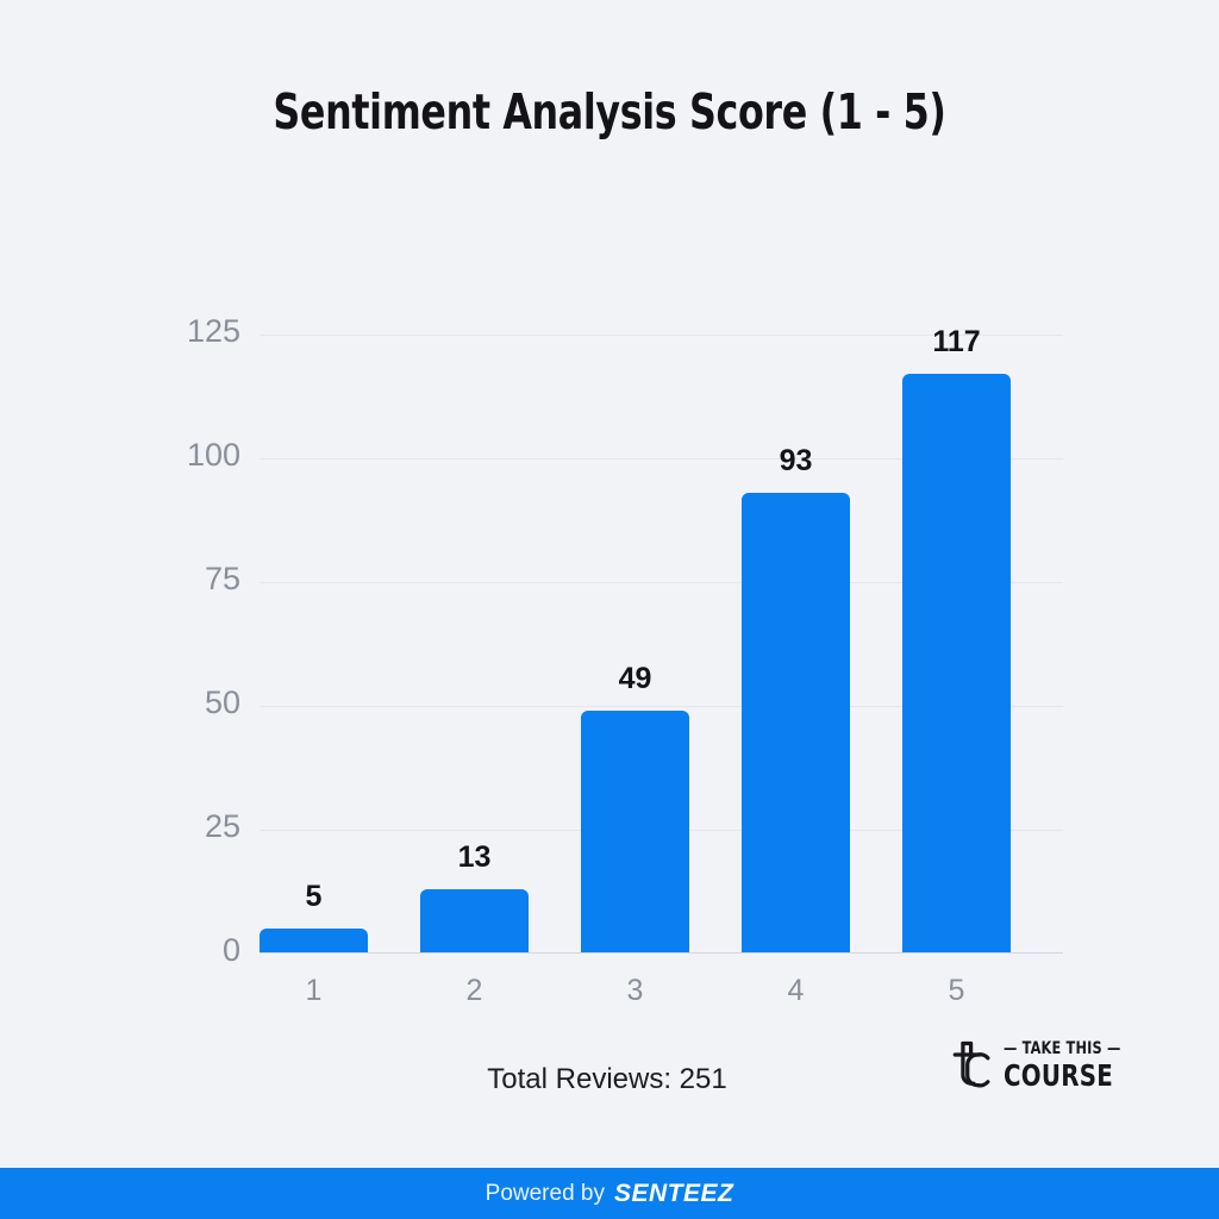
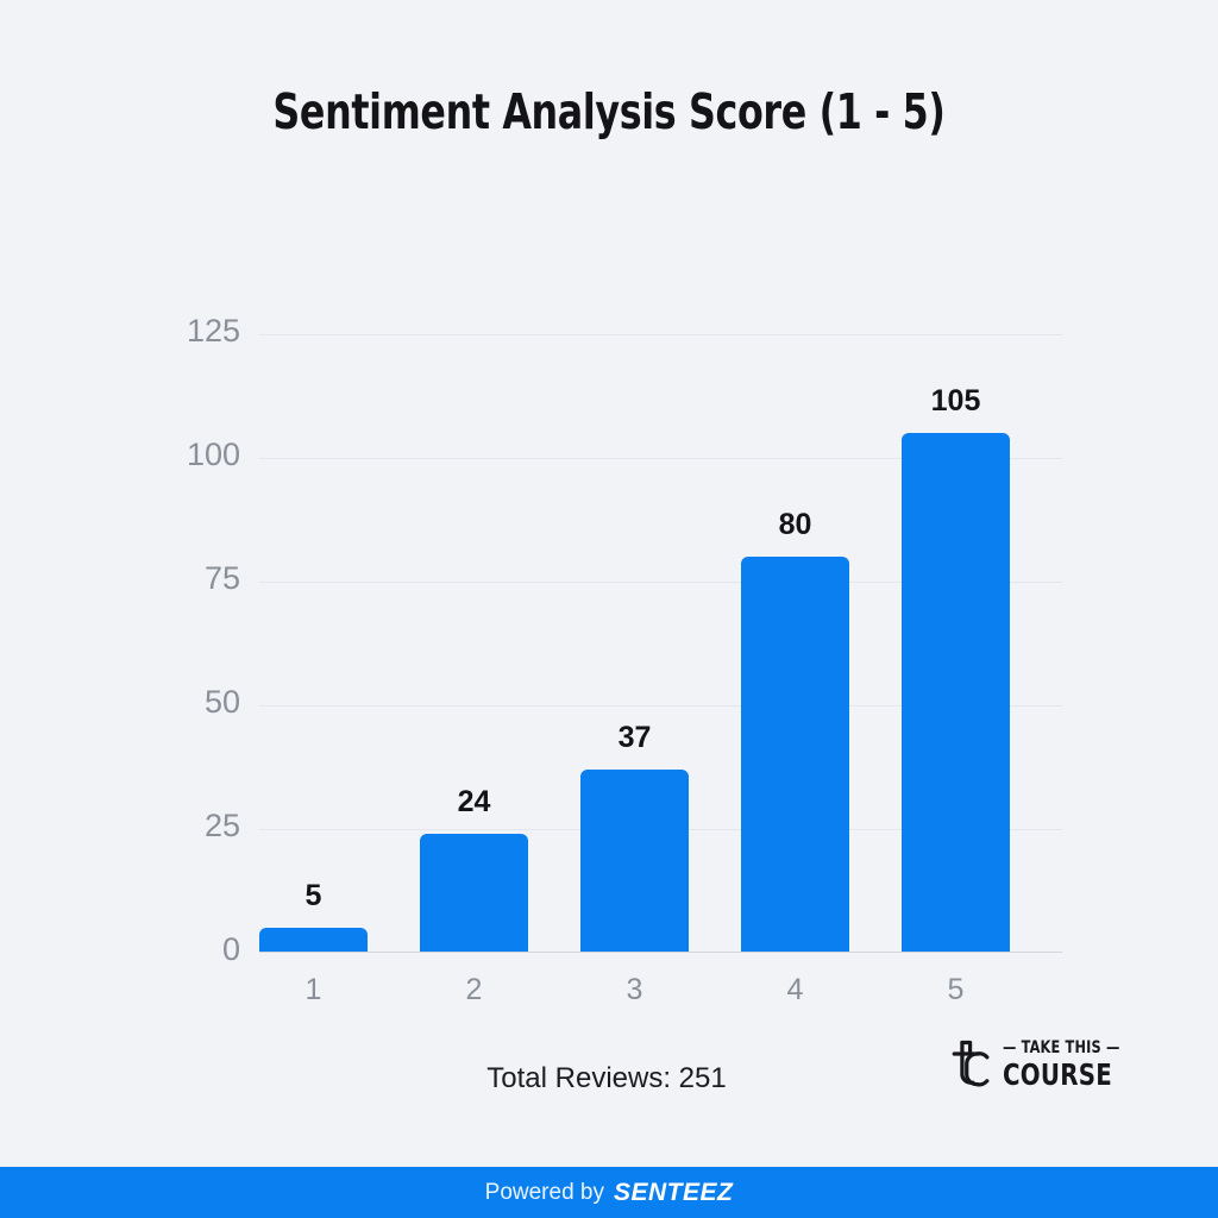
2: 13 -> 24
3: 49 -> 37
4: 93 -> 80
5: 117 -> 105
